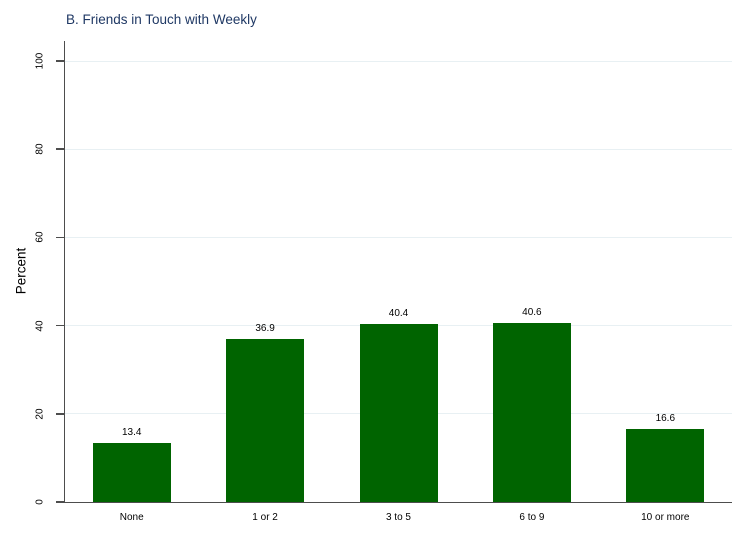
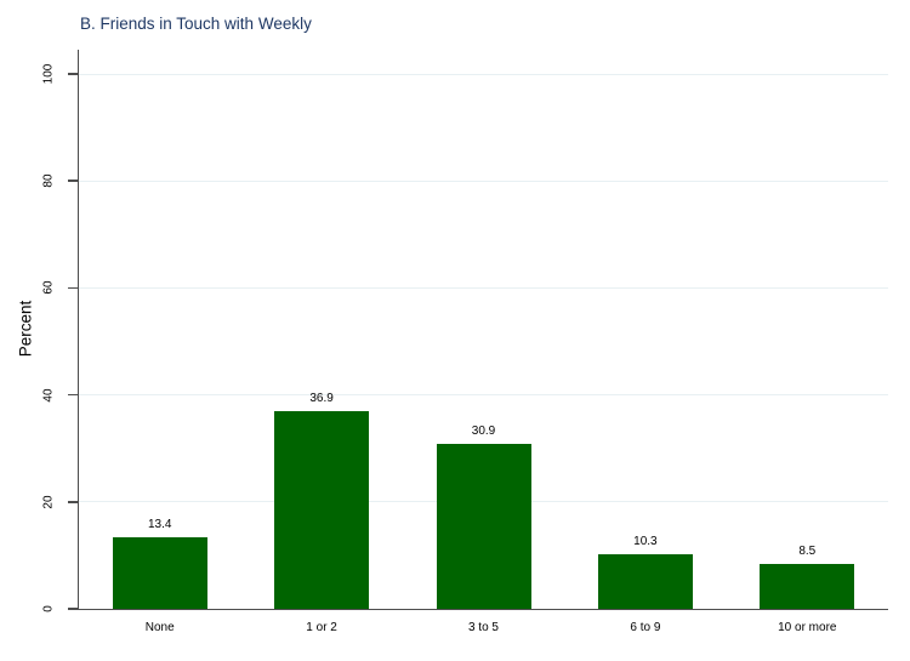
3 to 5: 40.4 -> 30.9
6 to 9: 40.6 -> 10.3
10 or more: 16.6 -> 8.5
